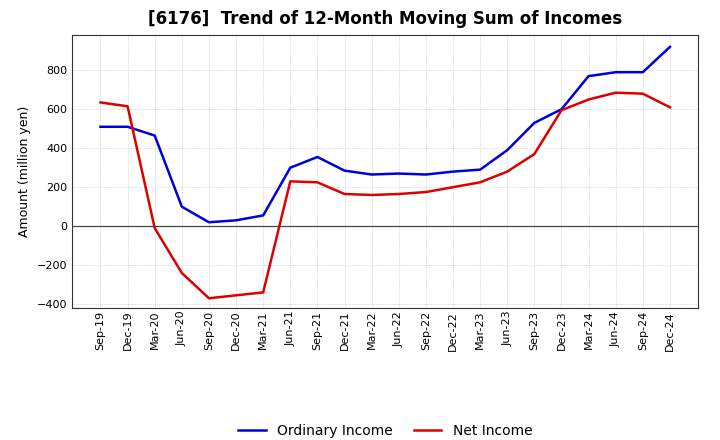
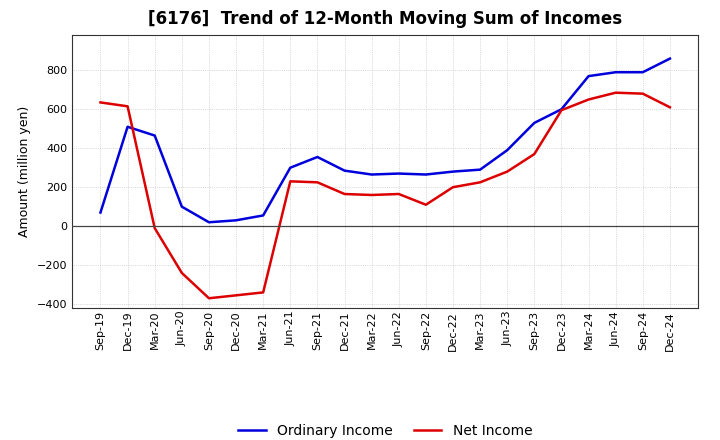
Ordinary Income/Sep-19: 510 -> 70
Net Income/Sep-22: 180 -> 110
Ordinary Income/Dec-24: 920 -> 860
